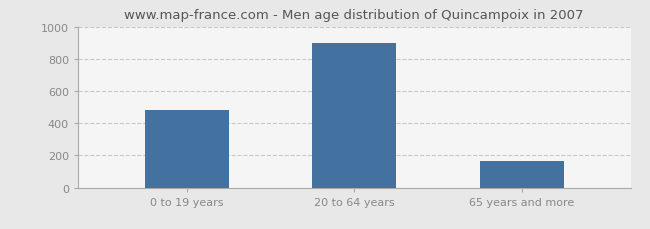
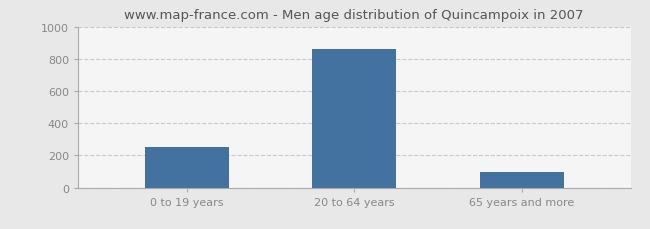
0 to 19 years: 480 -> 250
20 to 64 years: 900 -> 860
65 years and more: 160 -> 100
